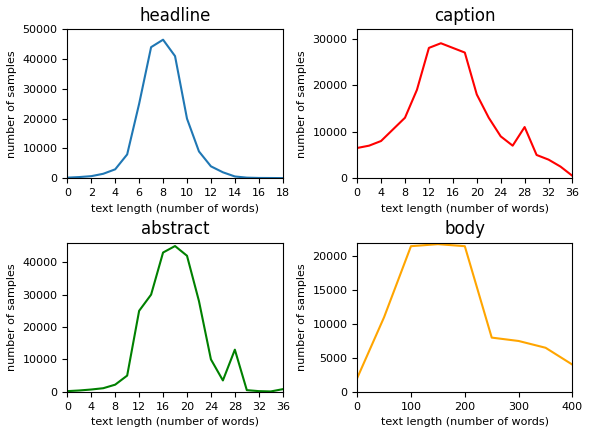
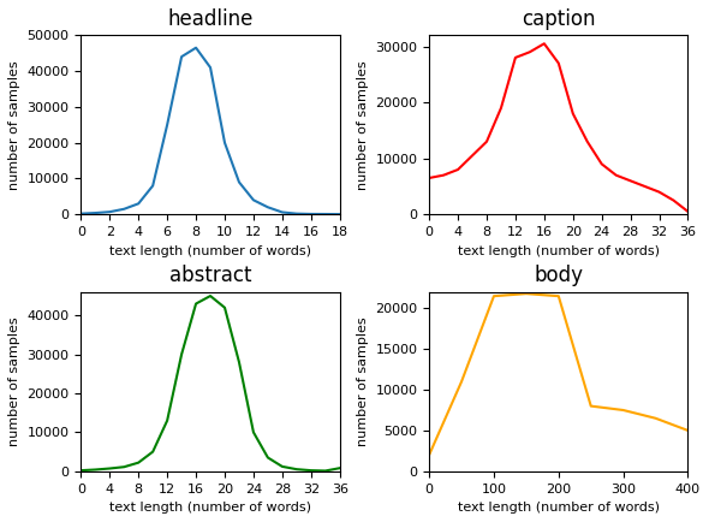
caption/16: 28000 -> 30500
caption/28: 11000 -> 6000
abstract/12: 25000 -> 13000
abstract/28: 13000 -> 1200
body/400: 4000 -> 5000
